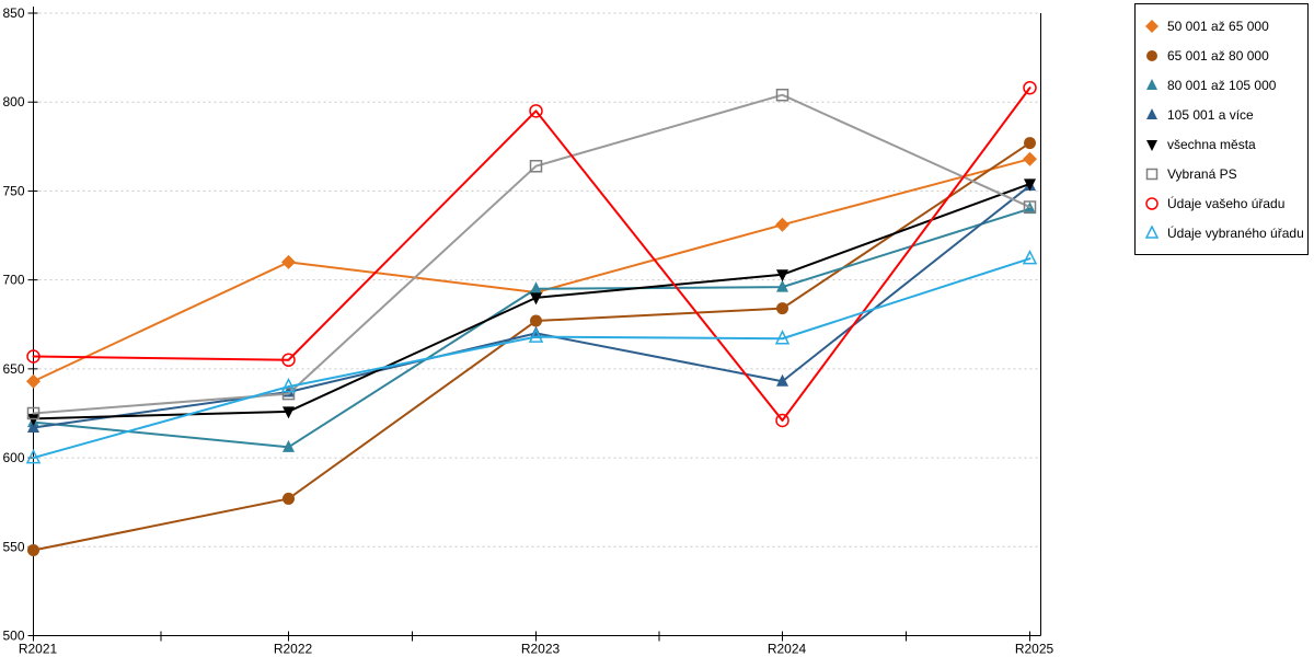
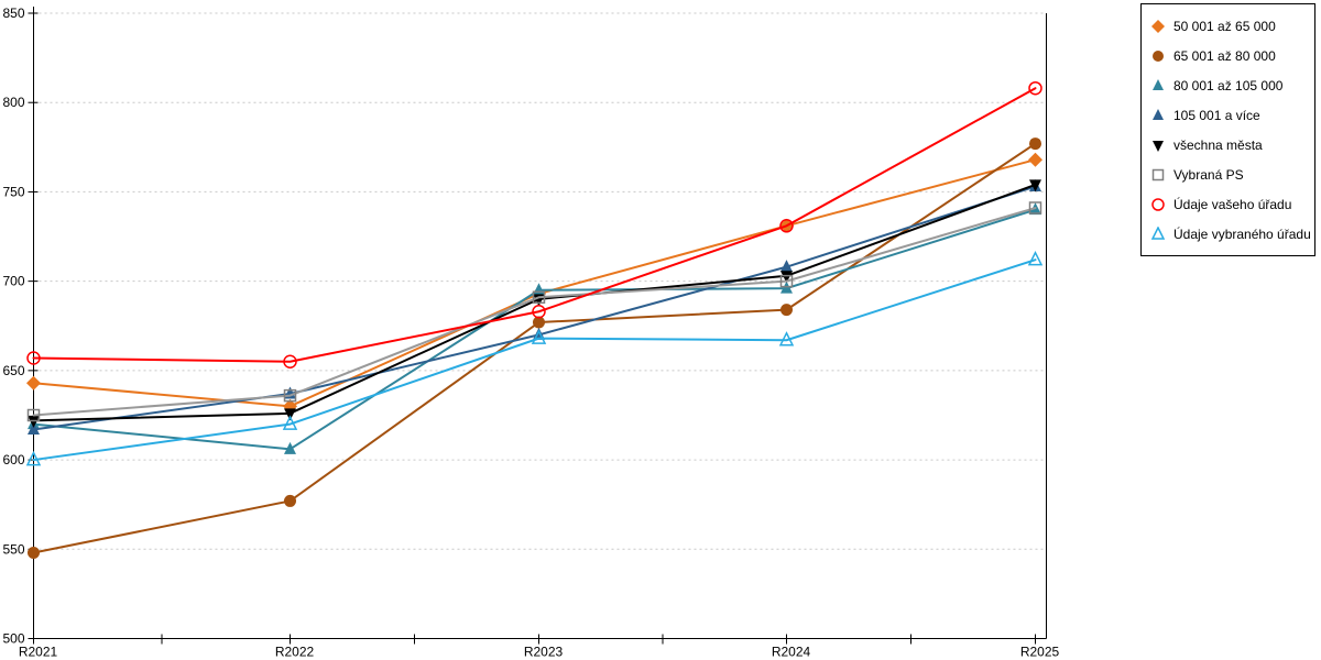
50 001 až 65 000/R2022: 710 -> 630
Údaje vybraného úřadu/R2022: 640 -> 620
Vybraná PS/R2023: 764 -> 691
Údaje vašeho úřadu/R2023: 795 -> 683
105 001 a více/R2024: 643 -> 708
Vybraná PS/R2024: 804 -> 700
Údaje vašeho úřadu/R2024: 621 -> 731
